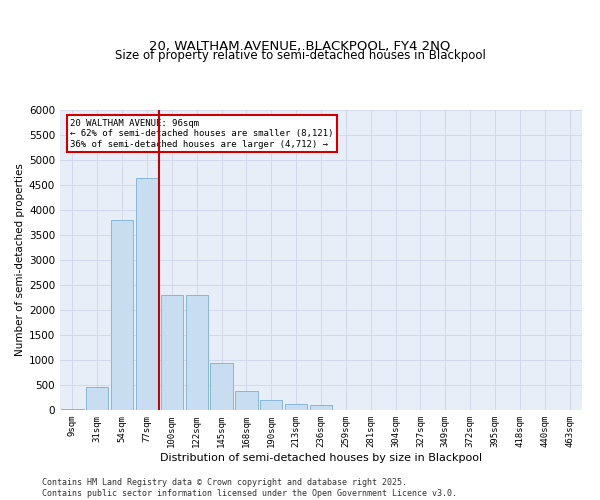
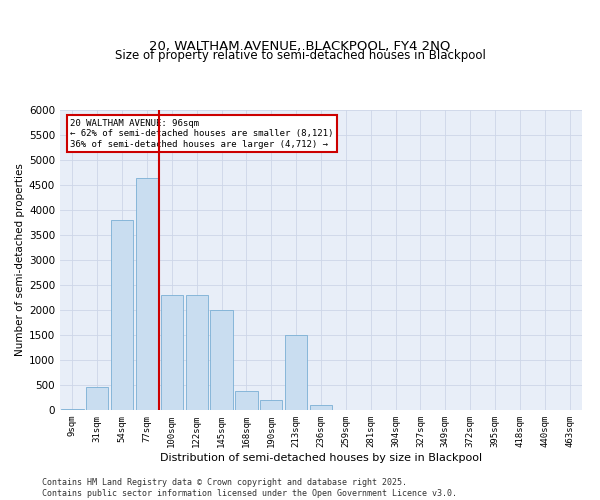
145sqm: 950 -> 2000
213sqm: 120 -> 1500
